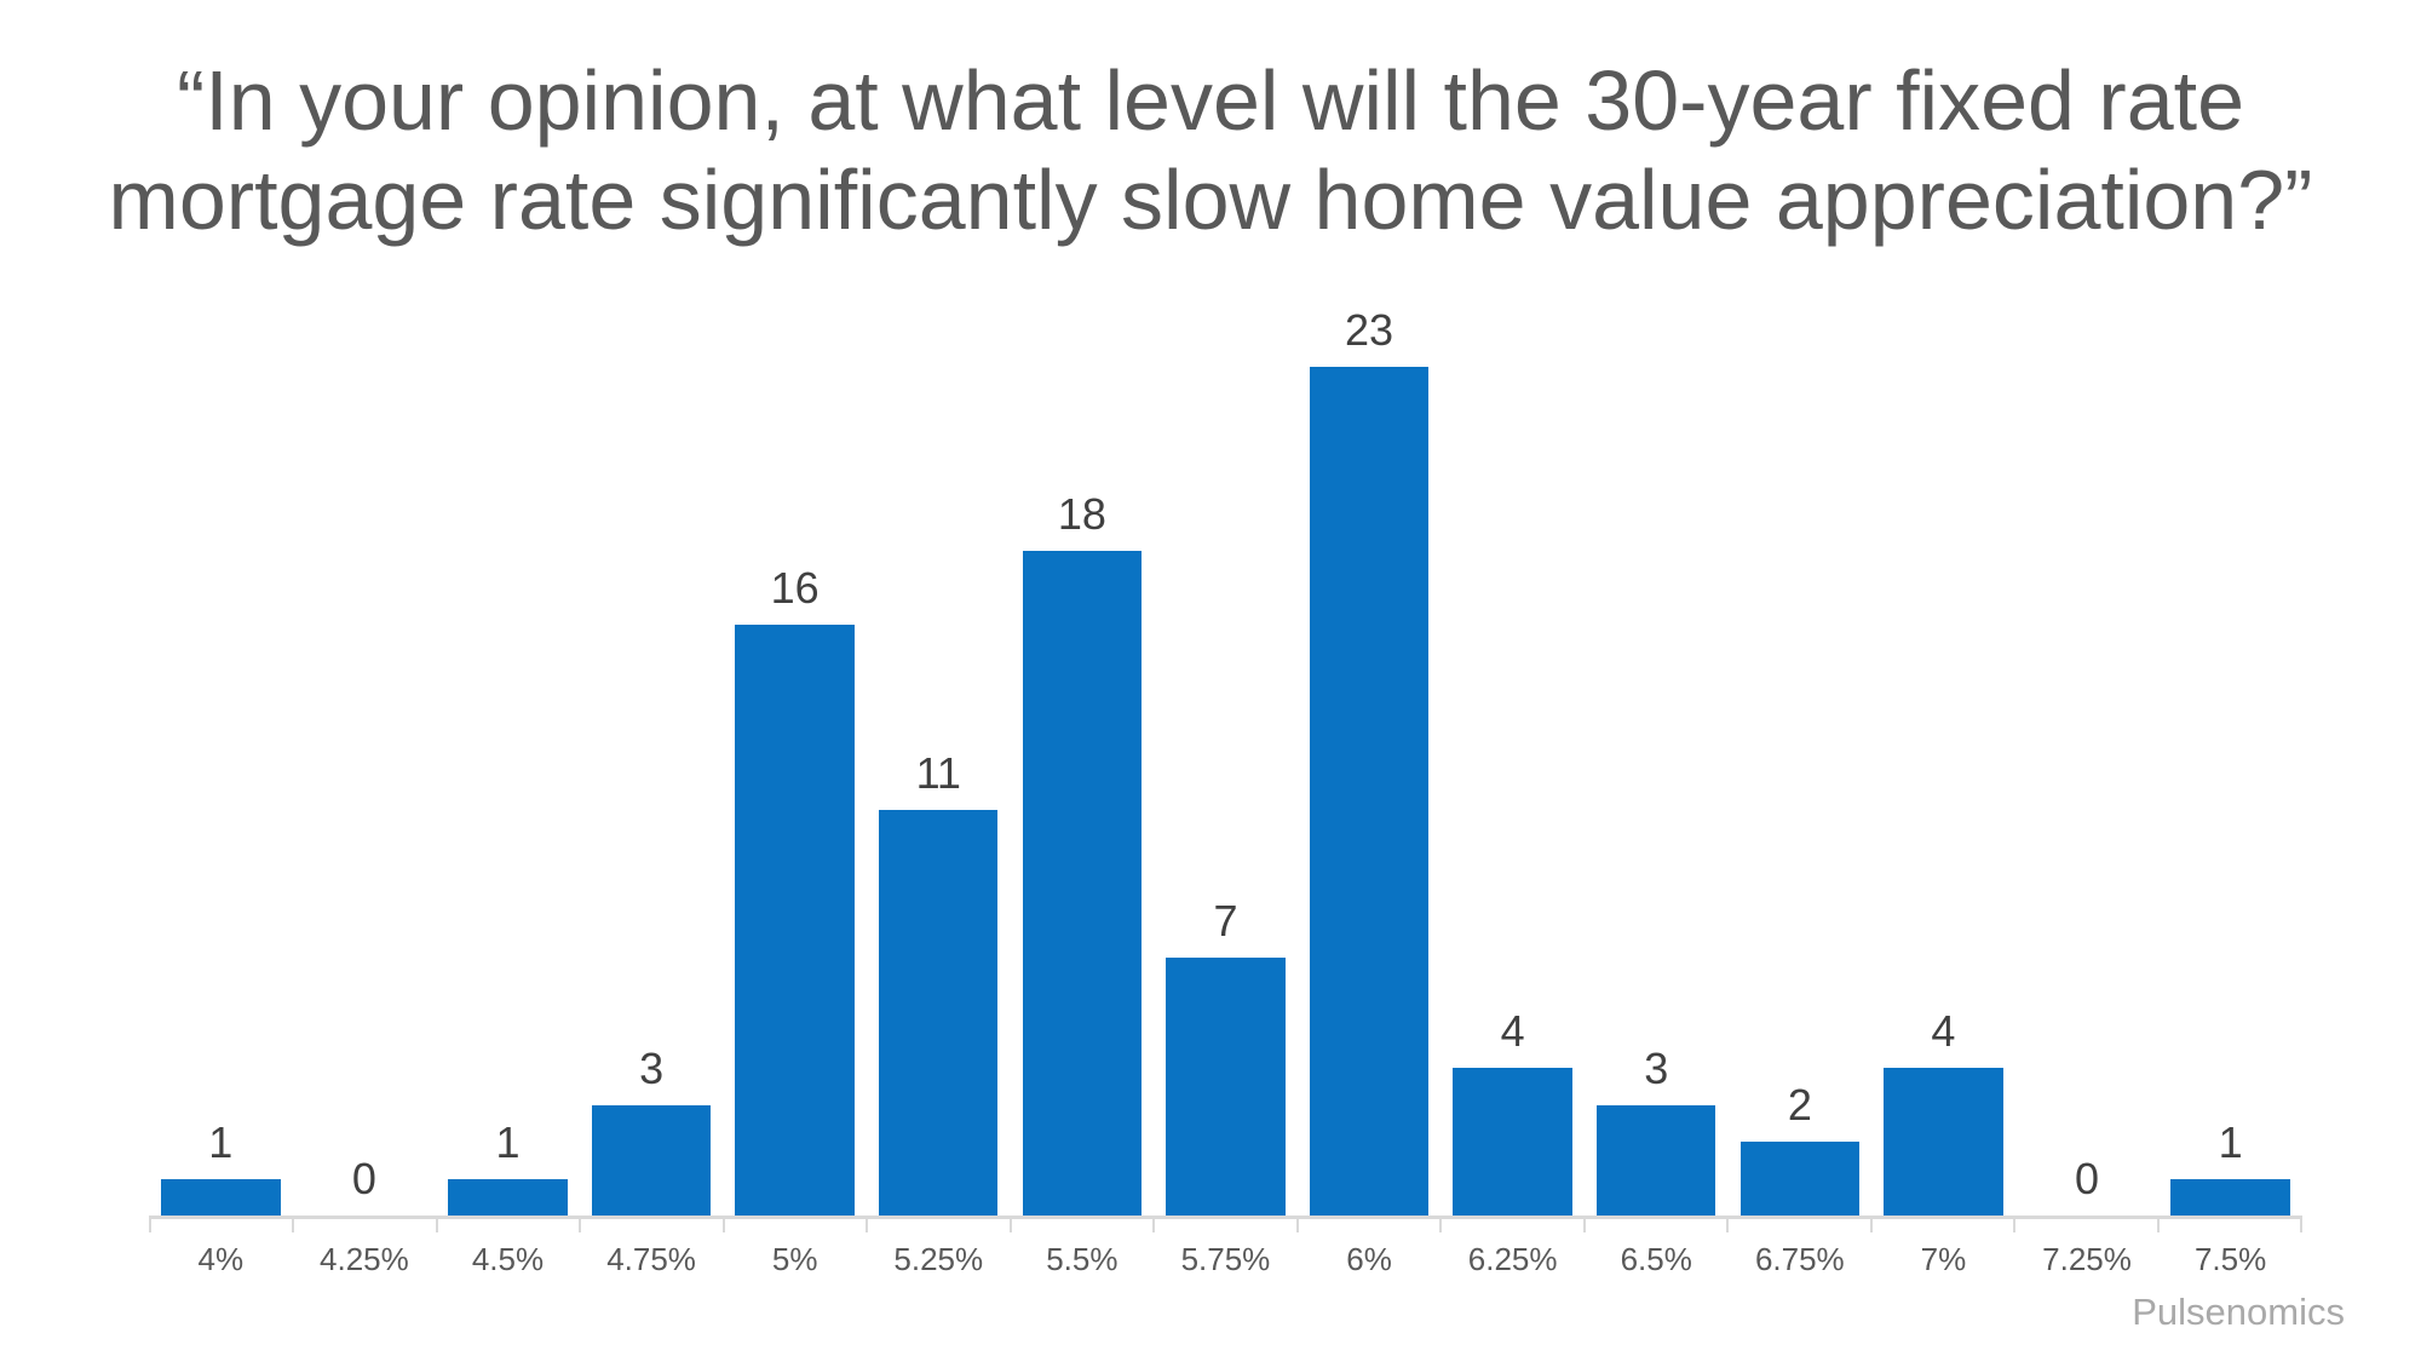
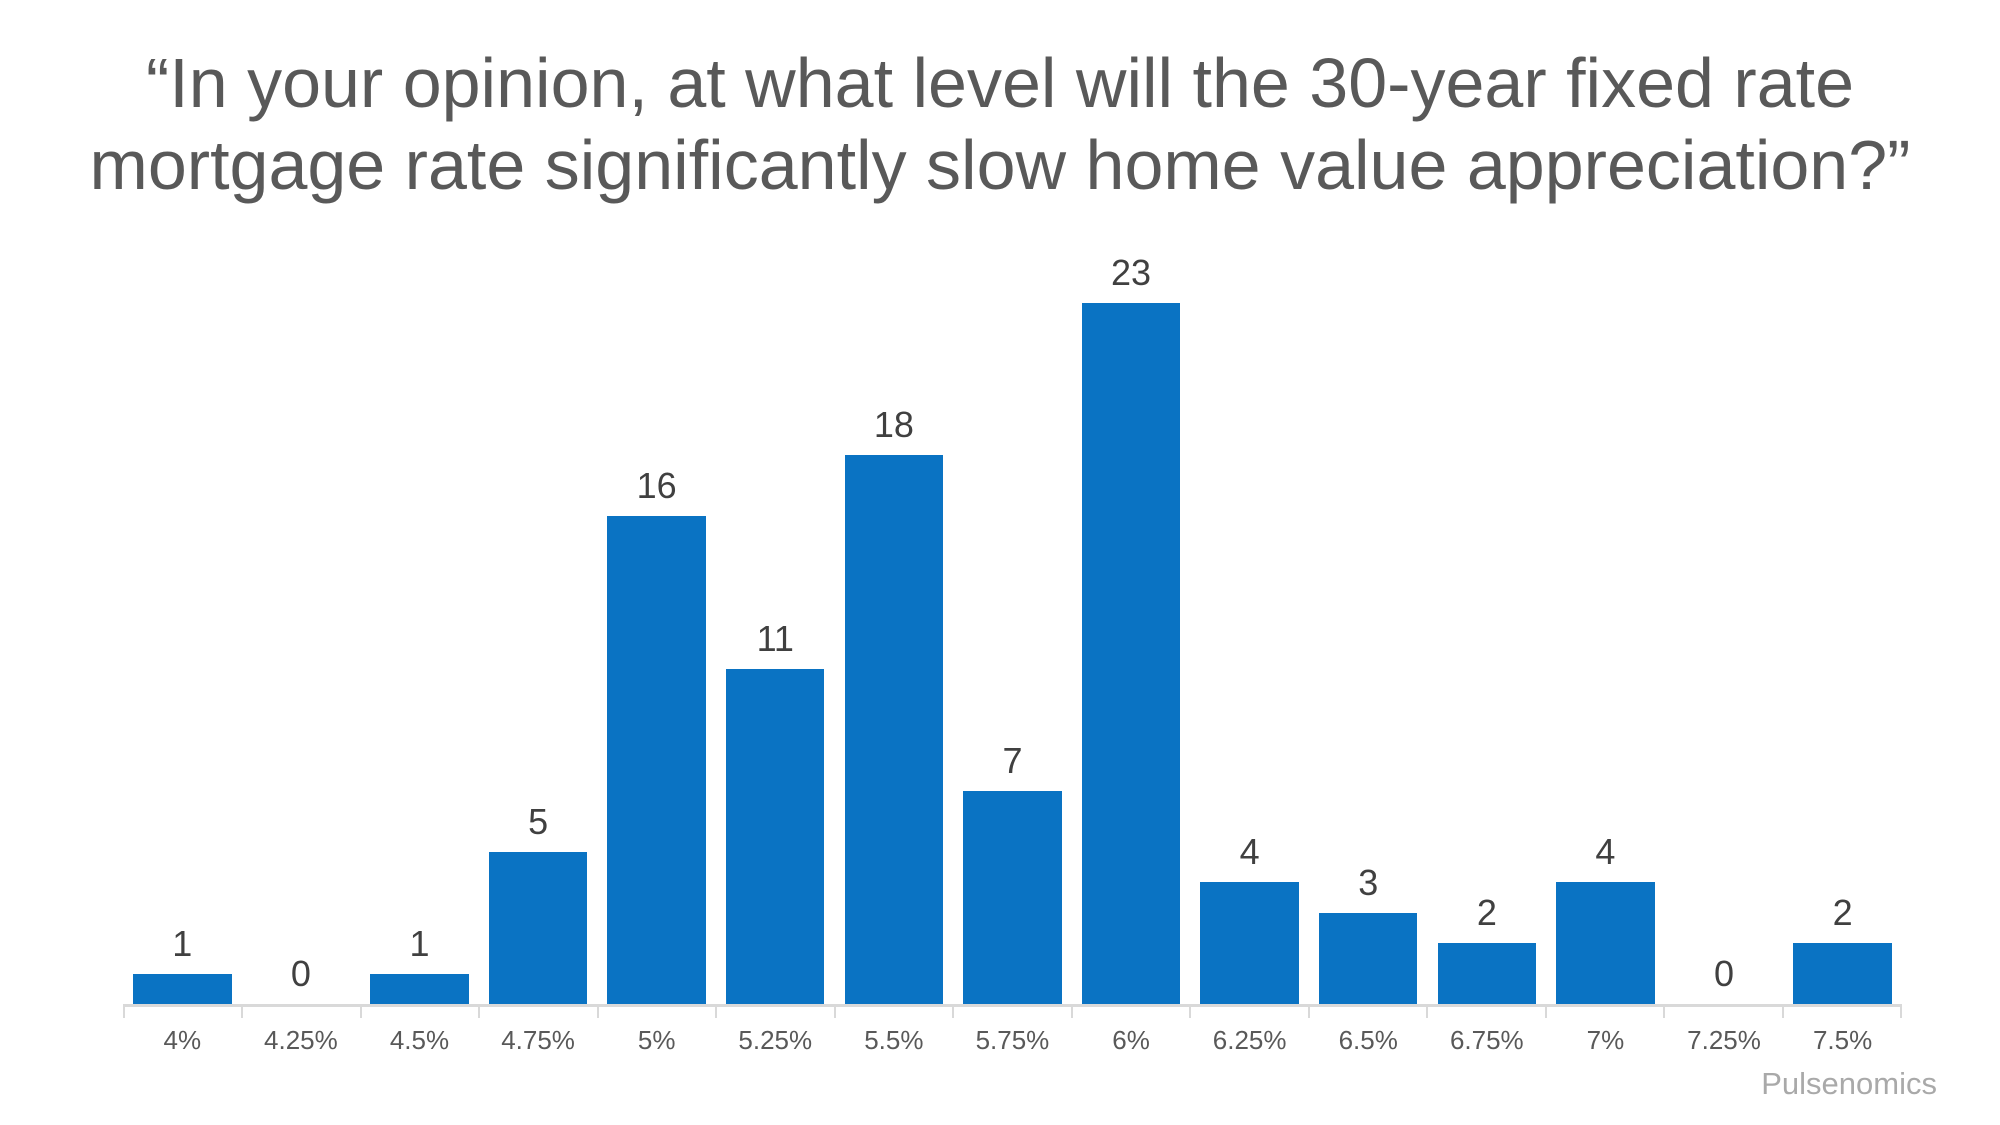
4.75%: 3 -> 5
7.5%: 1 -> 2
